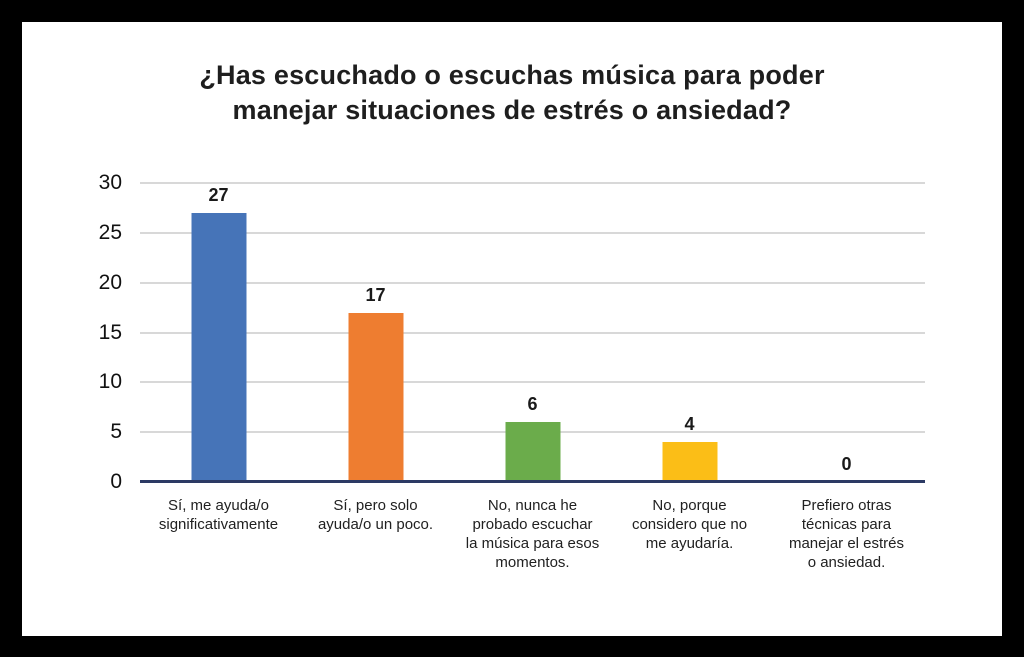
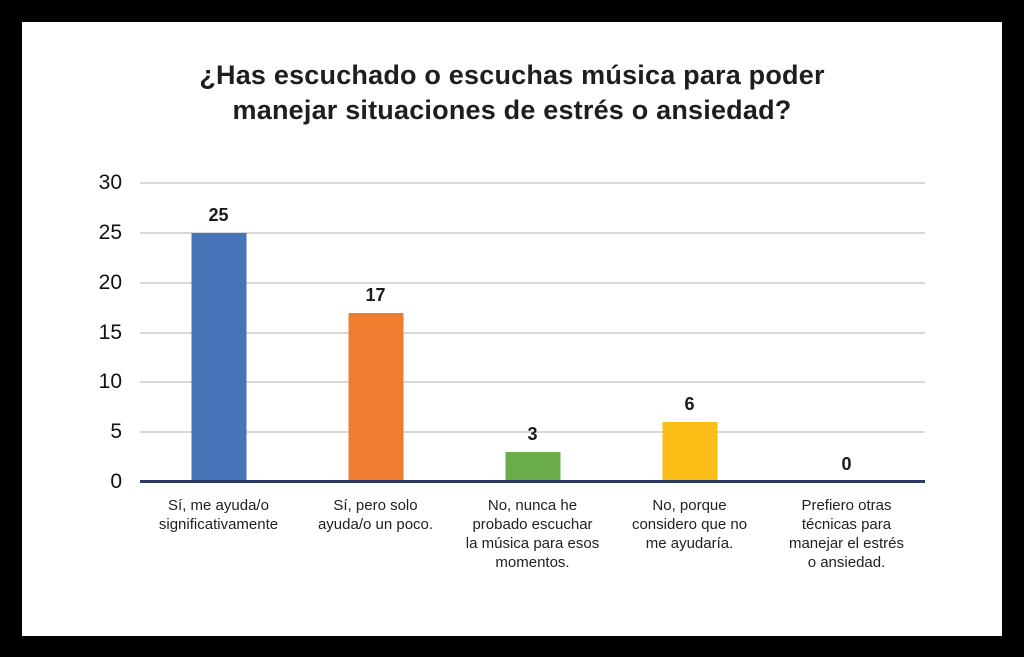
Sí, me ayuda/o significativamente: 27 -> 25
No, nunca he probado escuchar la música para esos momentos.: 6 -> 3
No, porque considero que no me ayudaría.: 4 -> 6
